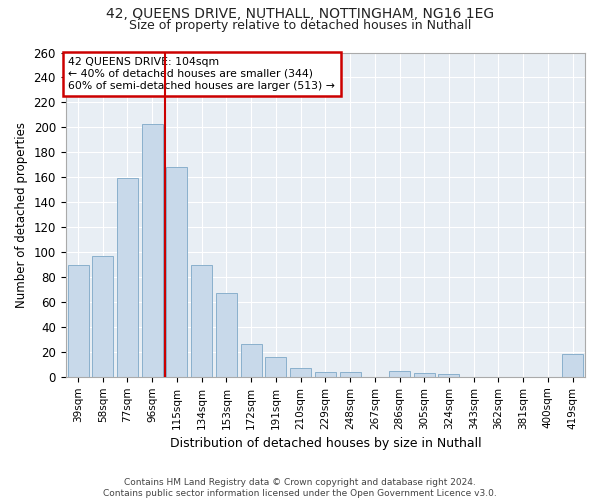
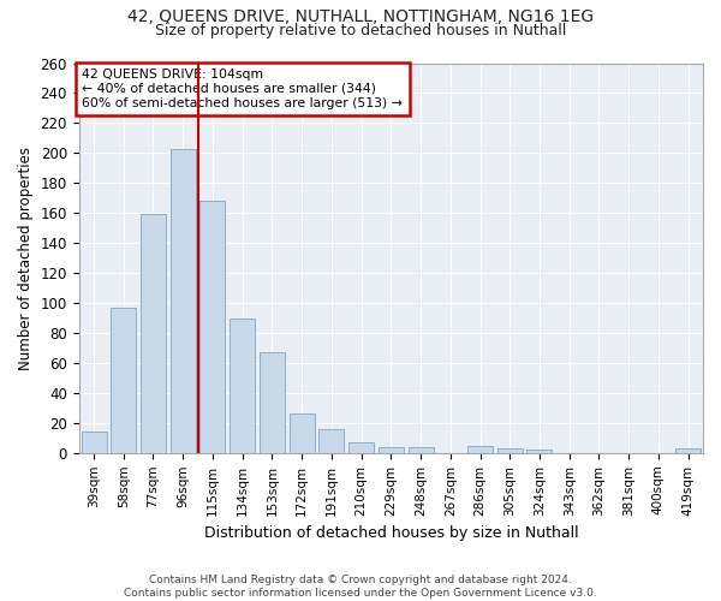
39sqm: 90 -> 14
419sqm: 18 -> 3
